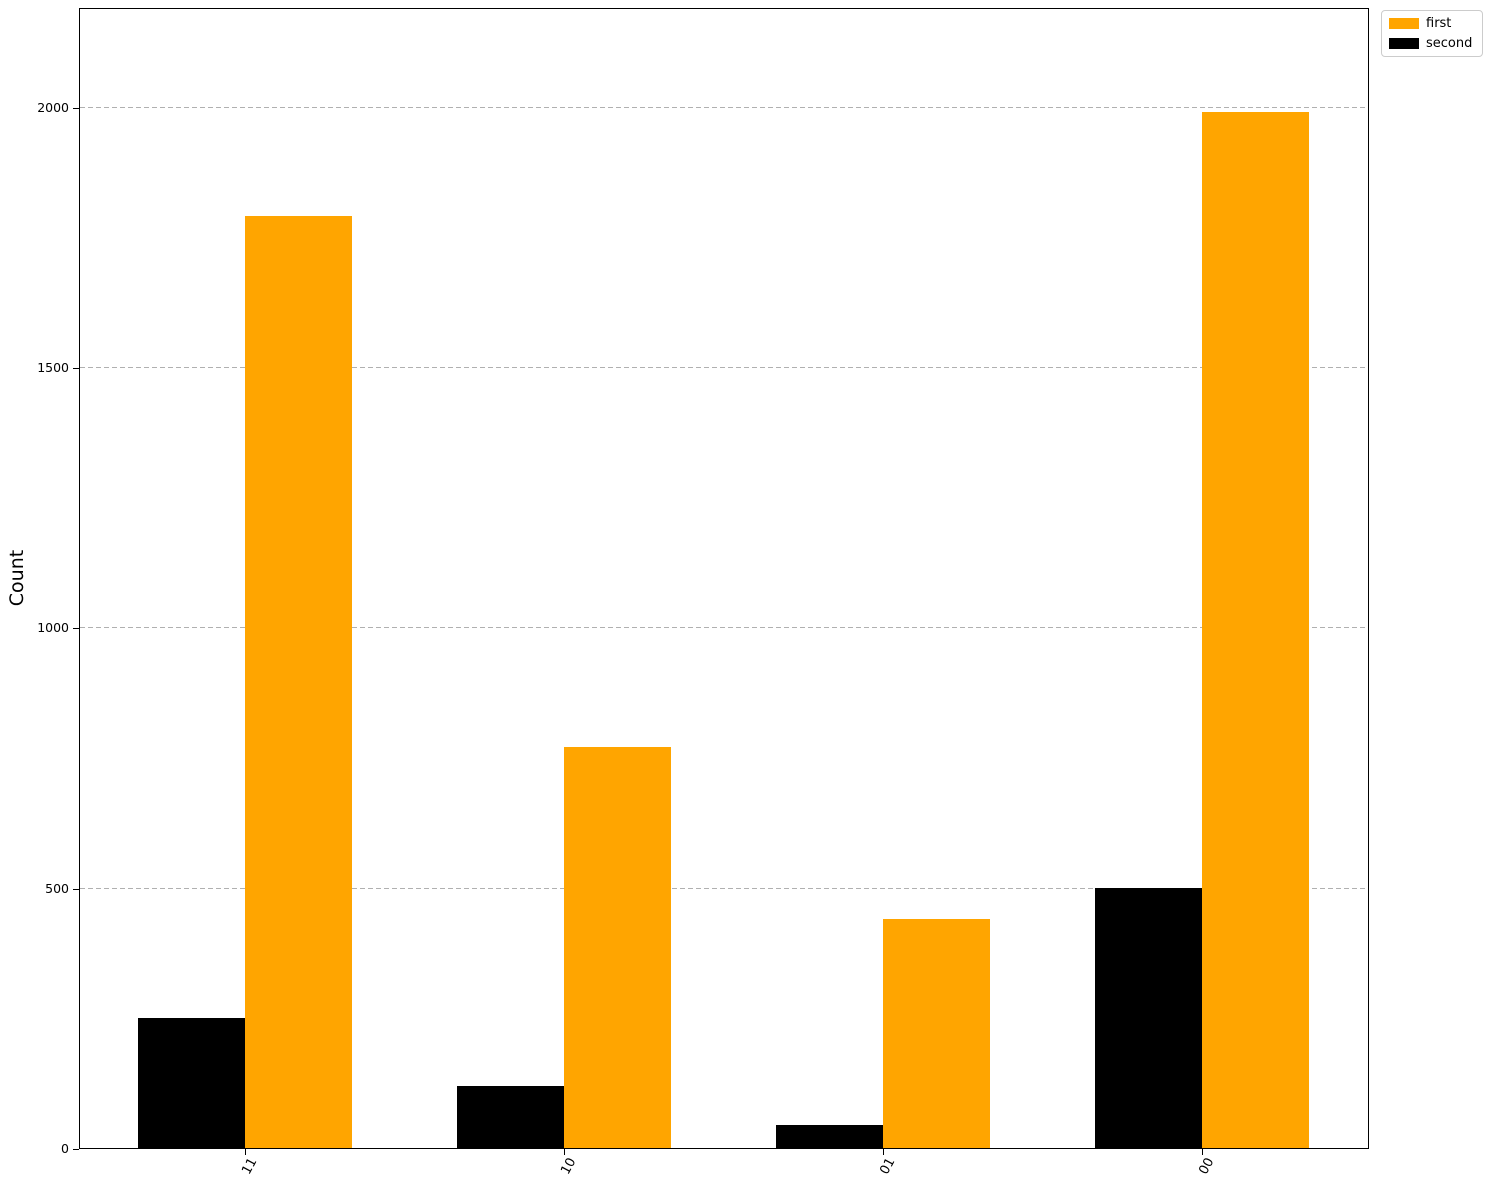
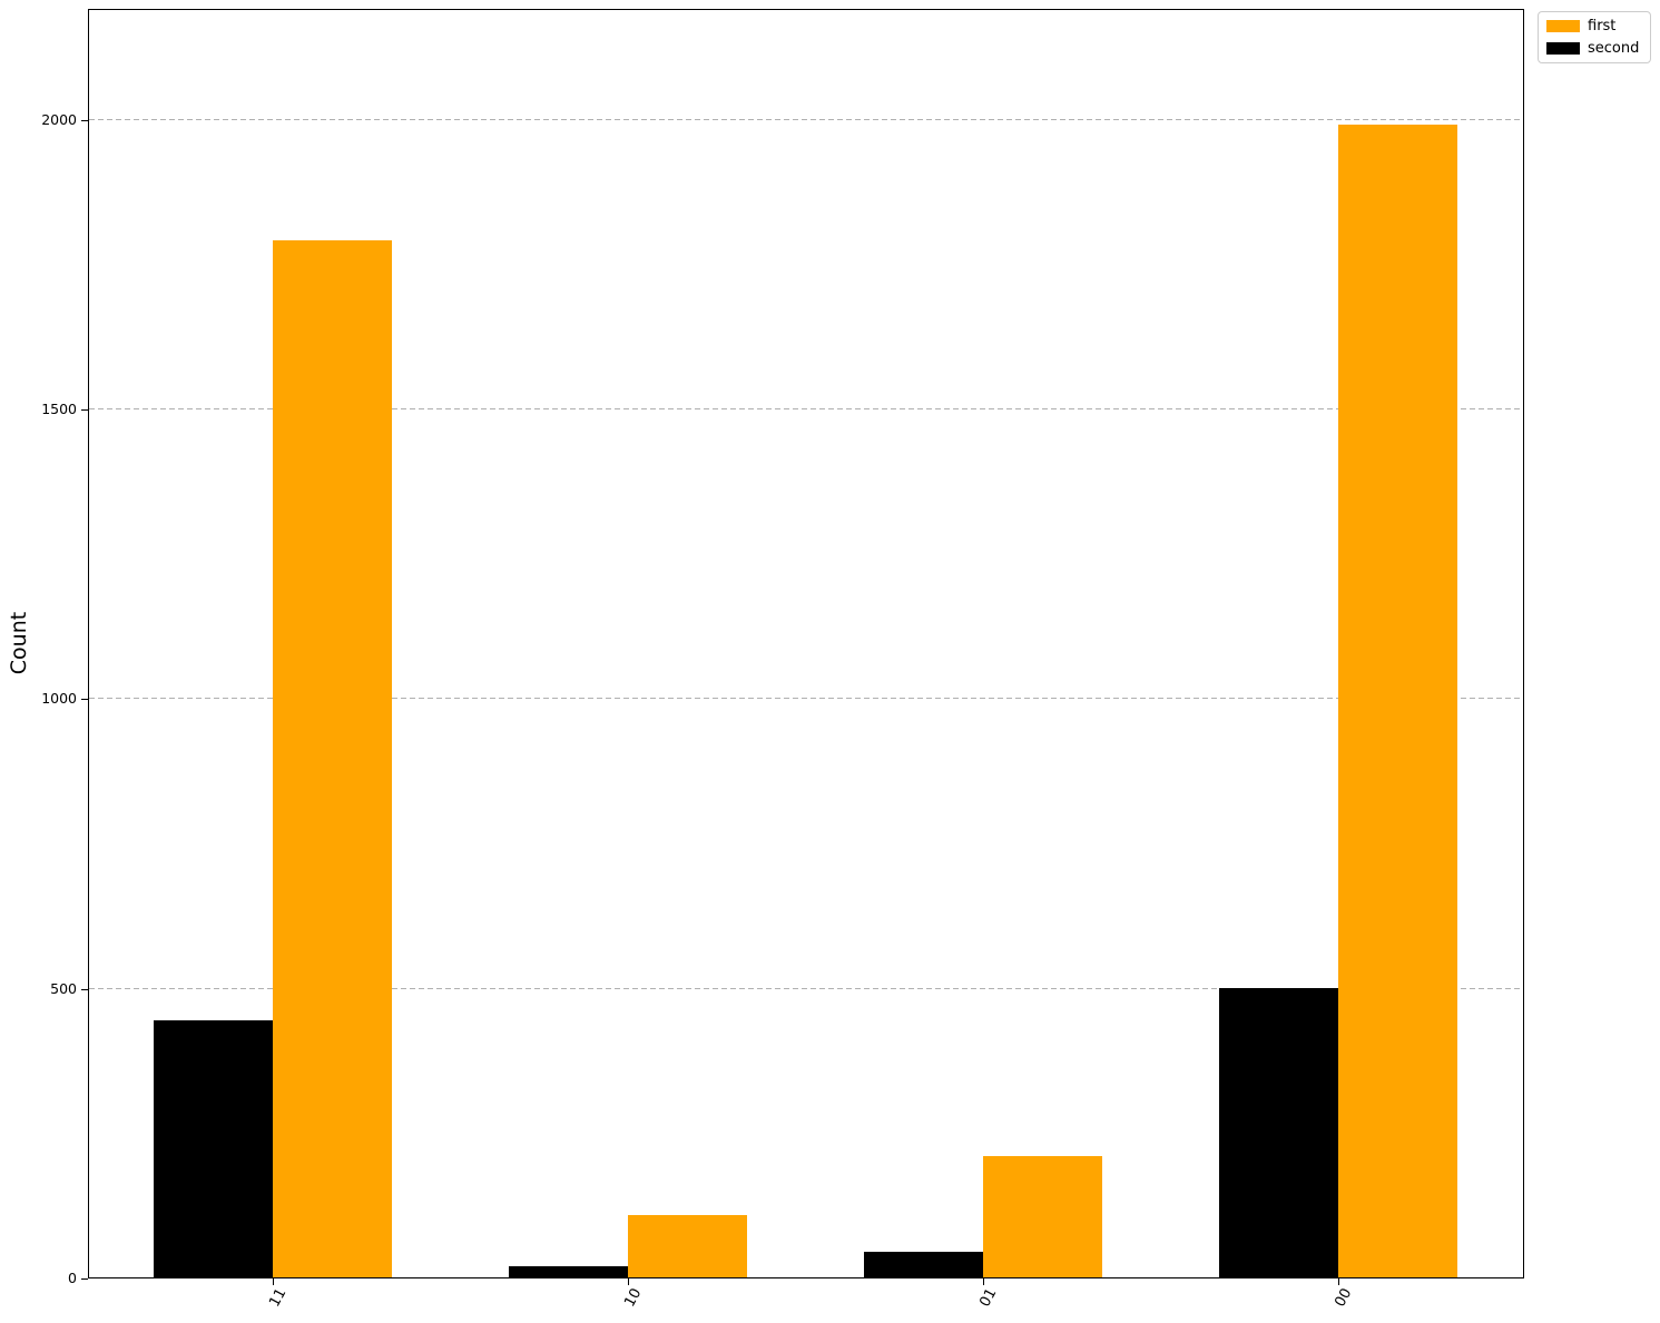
second/11: 250 -> 440
first/10: 770 -> 110
second/10: 120 -> 20
first/01: 440 -> 210
